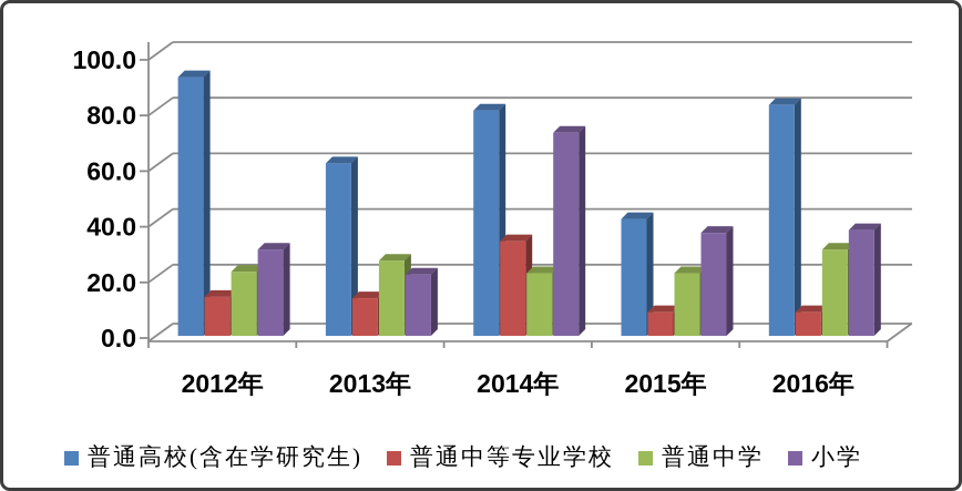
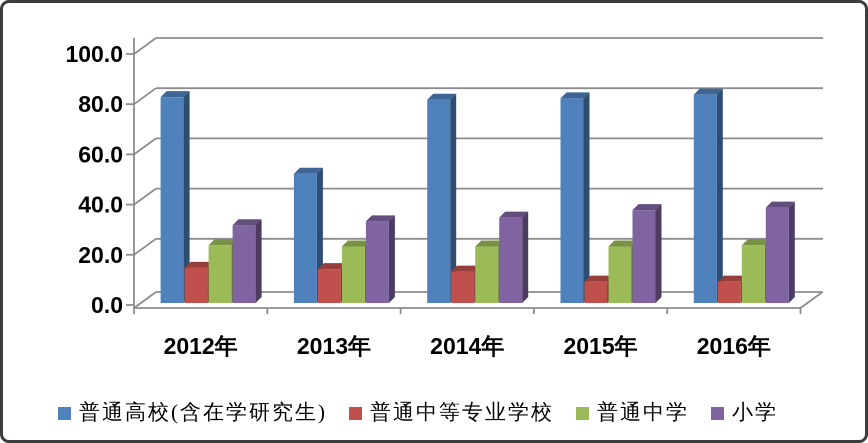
普通高校(含在学研究生)/2012年: 93 -> 82
普通高校(含在学研究生)/2013年: 62 -> 52
普通中学/2013年: 27 -> 22
小学/2013年: 22 -> 32
普通中等专业学校/2014年: 34 -> 12
小学/2014年: 73 -> 34
普通高校(含在学研究生)/2015年: 42 -> 82
普通中学/2016年: 31 -> 23
